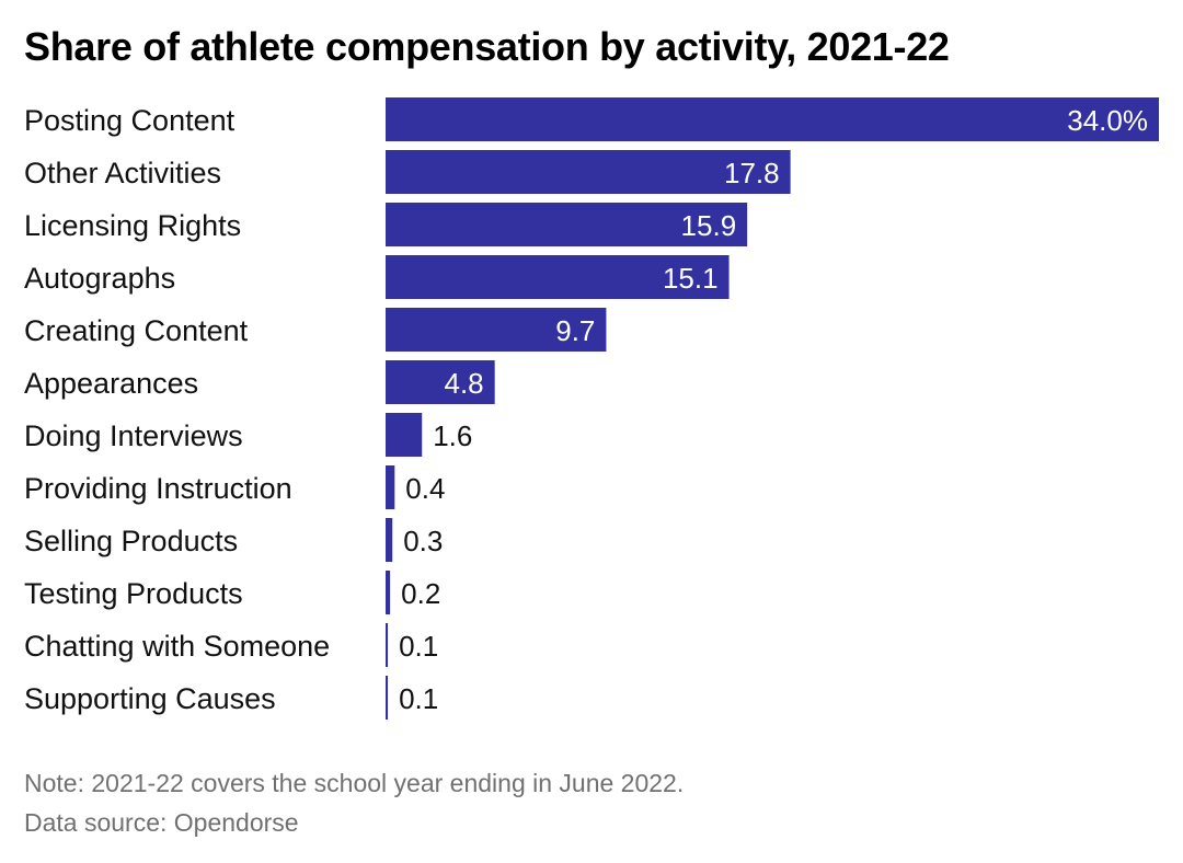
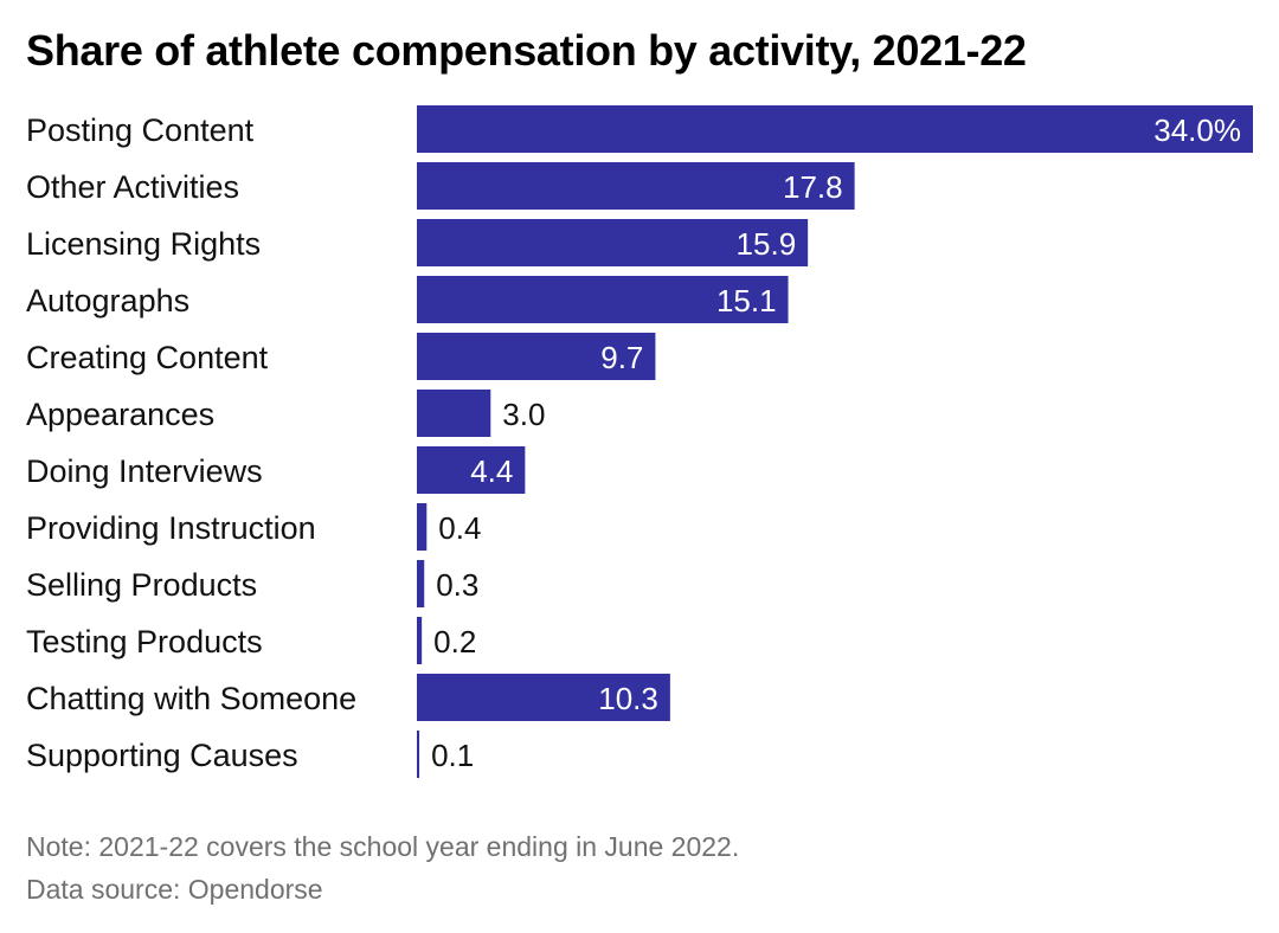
Appearances: 4.8 -> 3.0
Doing Interviews: 1.6 -> 4.4
Chatting with Someone: 0.1 -> 10.3
